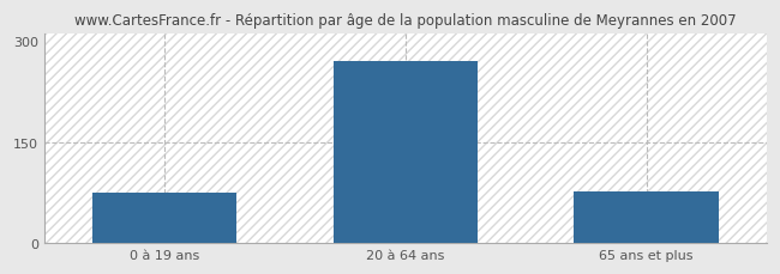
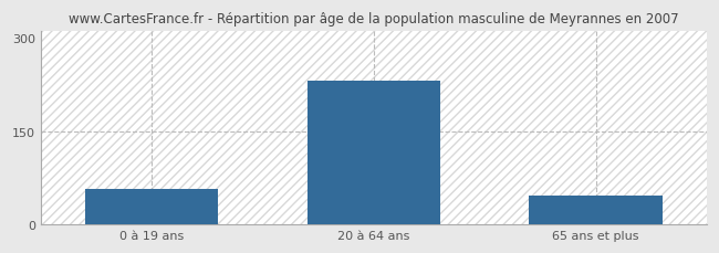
0 à 19 ans: 75 -> 56
20 à 64 ans: 270 -> 230
65 ans et plus: 77 -> 46
